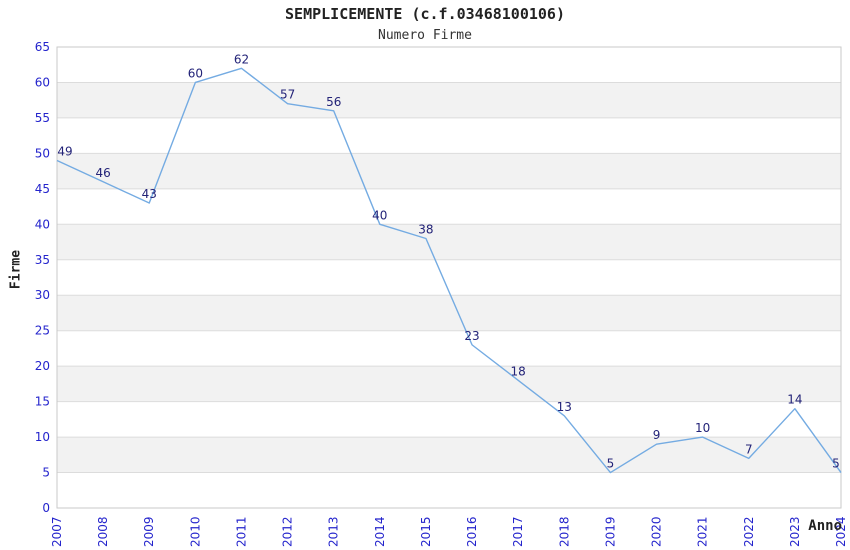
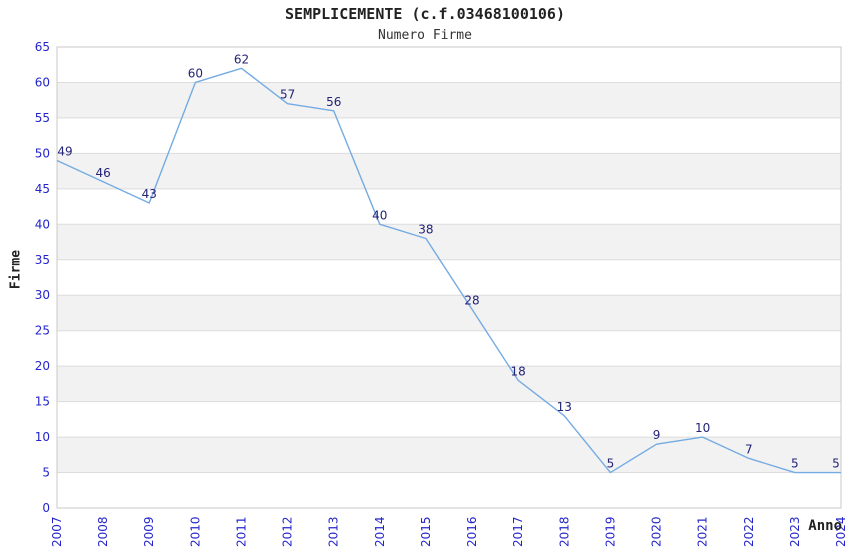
2016: 23 -> 28
2023: 14 -> 5
